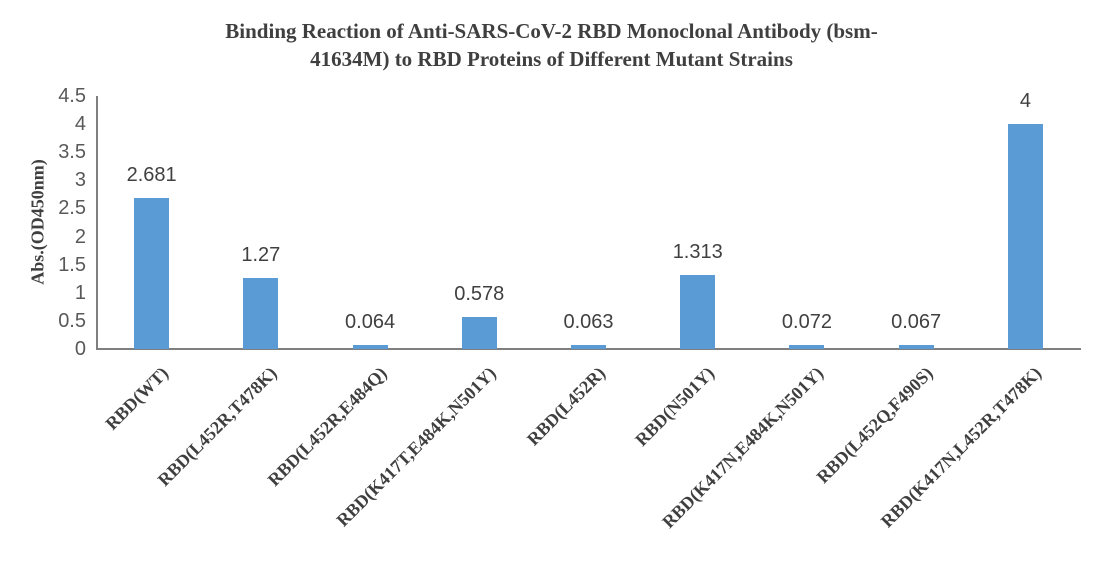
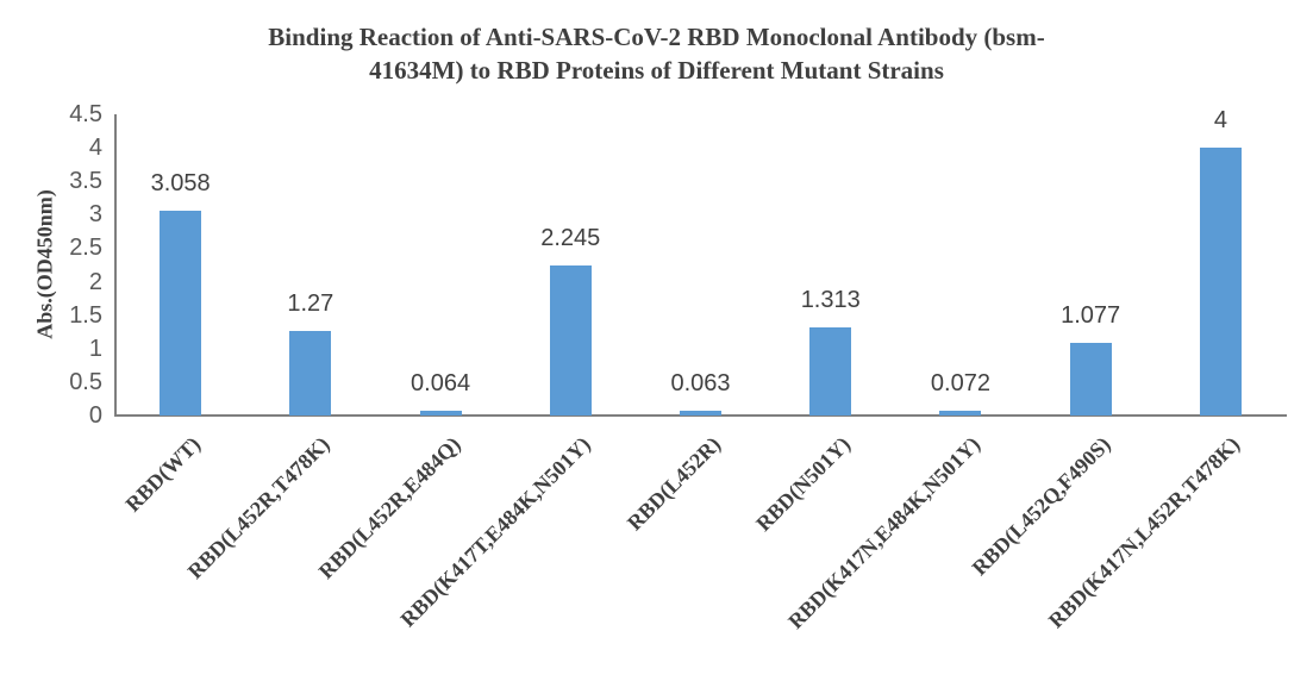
RBD(WT): 2.681 -> 3.058
RBD(K417T,E484K,N501Y): 0.578 -> 2.245
RBD(L452Q,F490S): 0.067 -> 1.077
